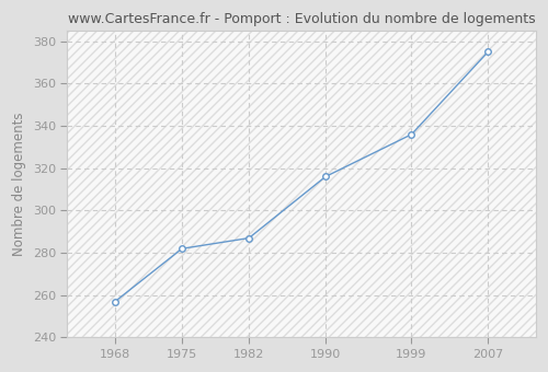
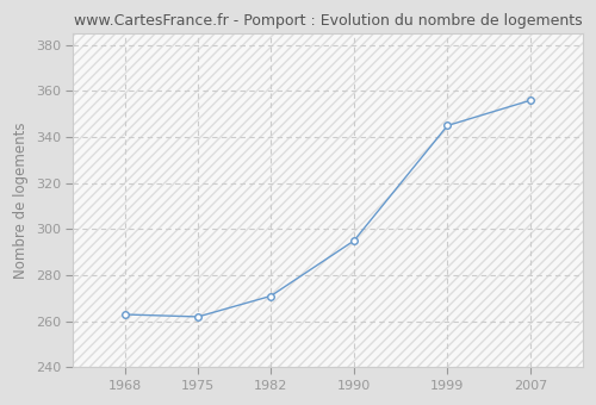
1968: 257 -> 263
1975: 282 -> 262
1982: 287 -> 271
1990: 316 -> 295
1999: 336 -> 345
2007: 375 -> 356
